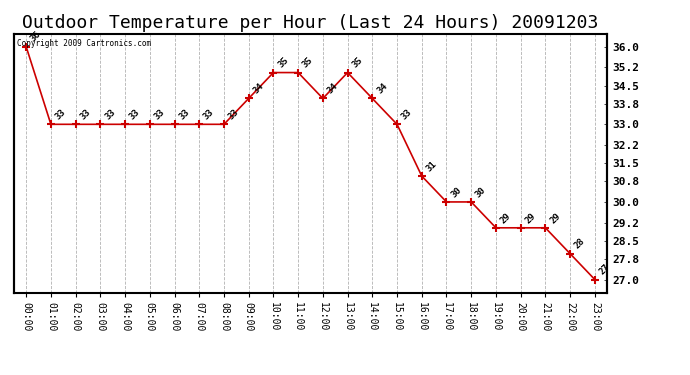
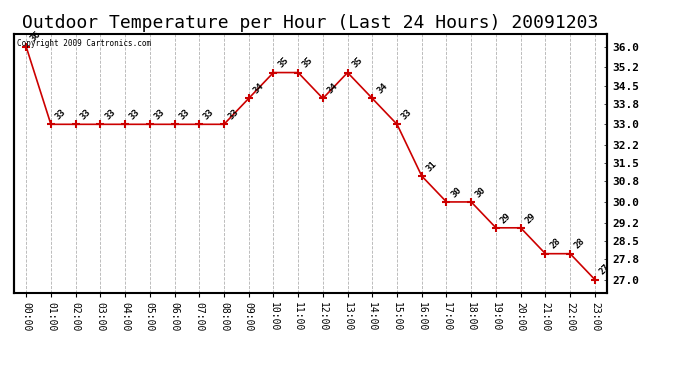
21:00: 29 -> 28
